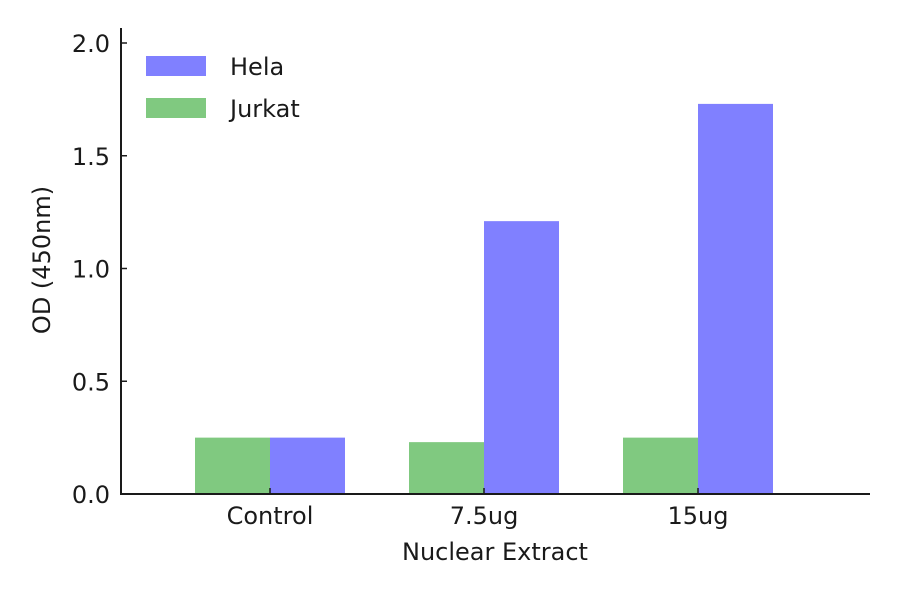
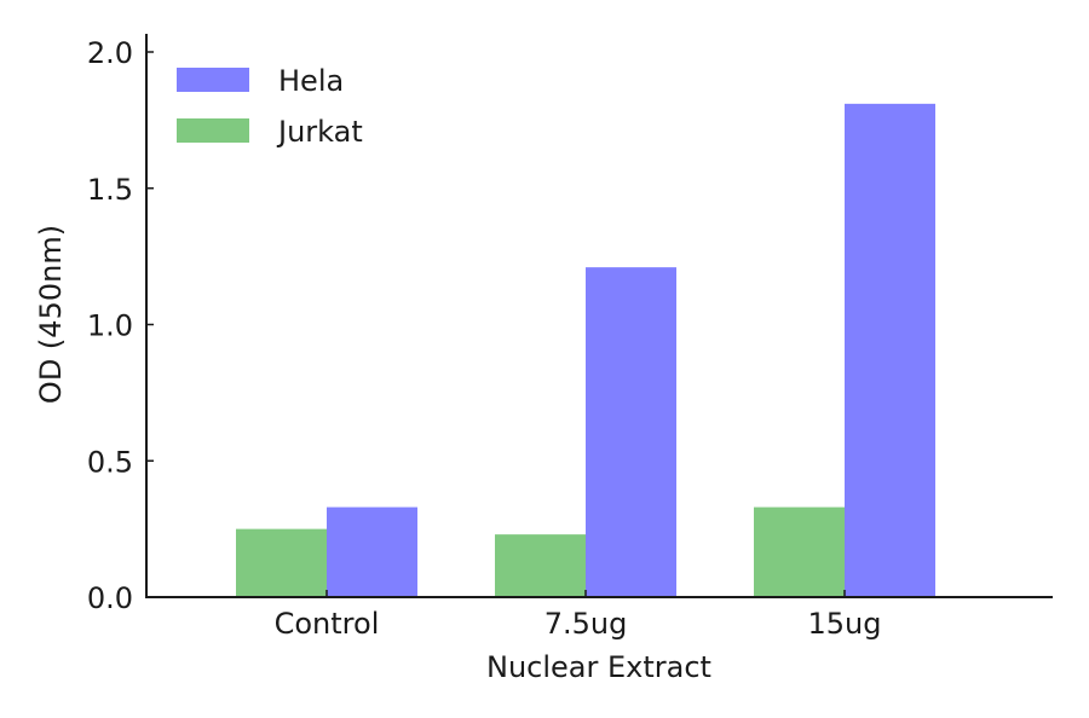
Hela/Control: 0.25 -> 0.33
Jurkat/15ug: 0.25 -> 0.33
Hela/15ug: 1.73 -> 1.81
